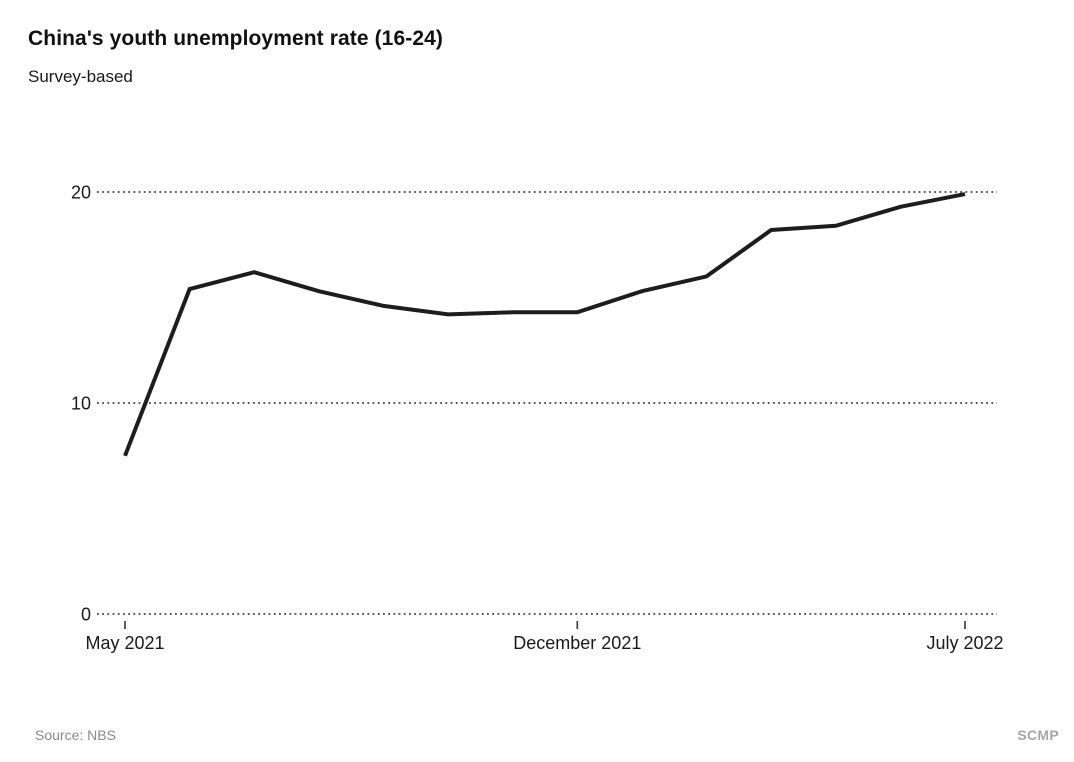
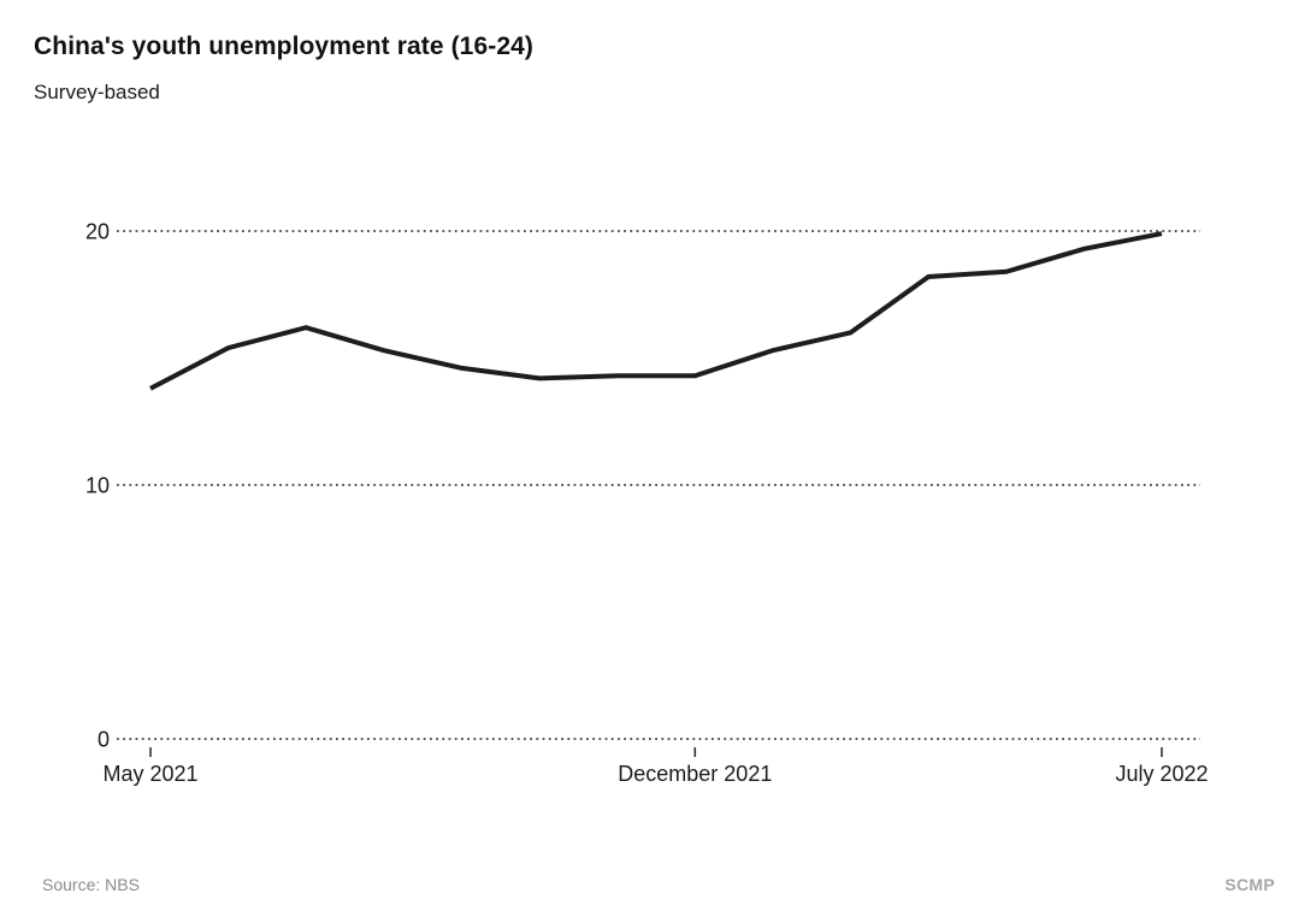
May 2021: 7.5 -> 13.8
